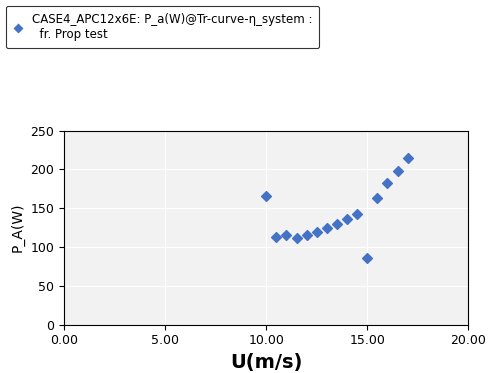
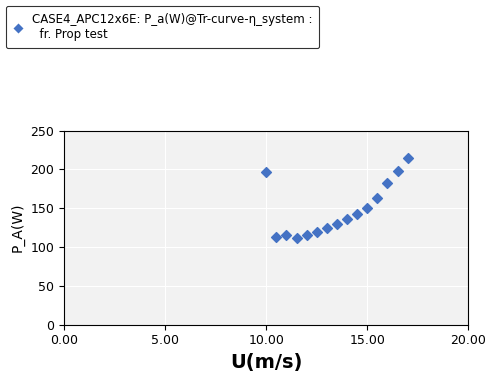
10.00: 166 -> 197
15.00: 86 -> 150
